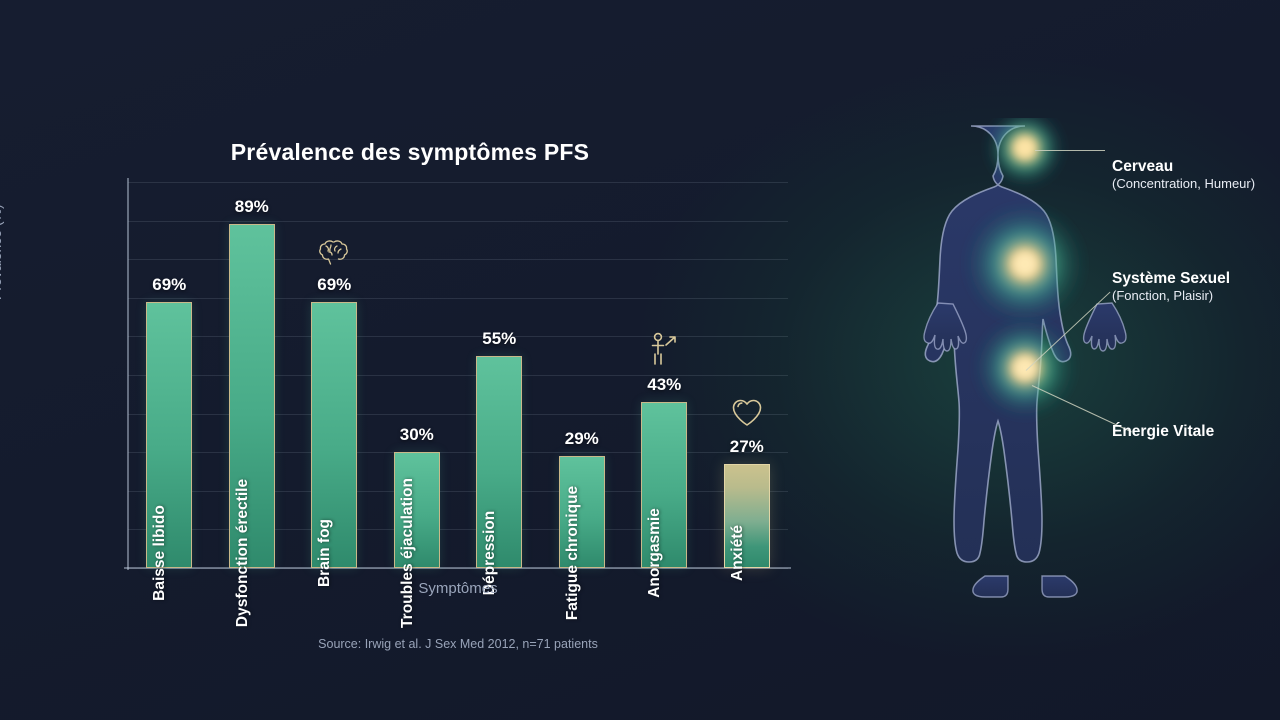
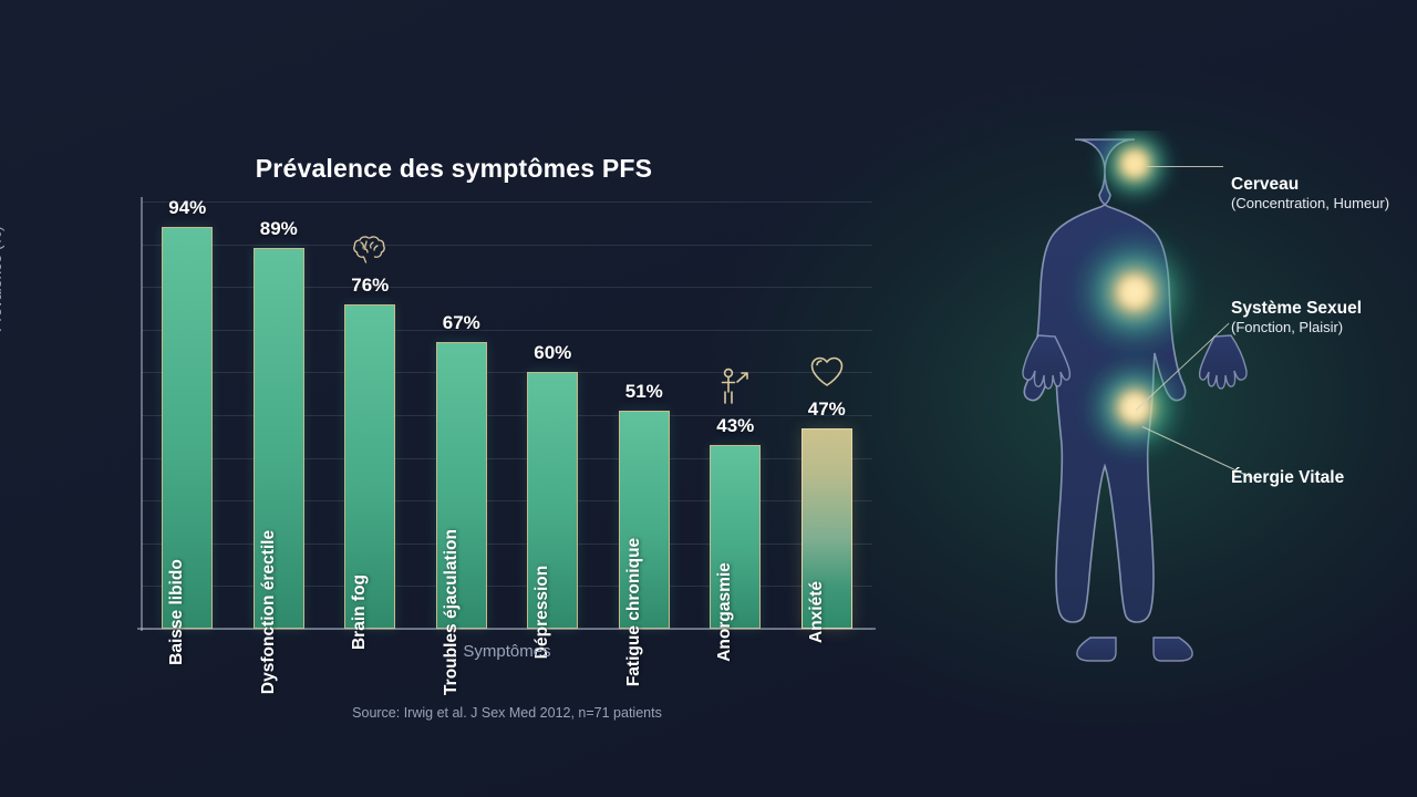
Baisse libido: 69% -> 94%
Brain fog: 69% -> 76%
Troubles éjaculation: 30% -> 67%
Dépression: 55% -> 60%
Fatigue chronique: 29% -> 51%
Anxiété: 27% -> 47%
